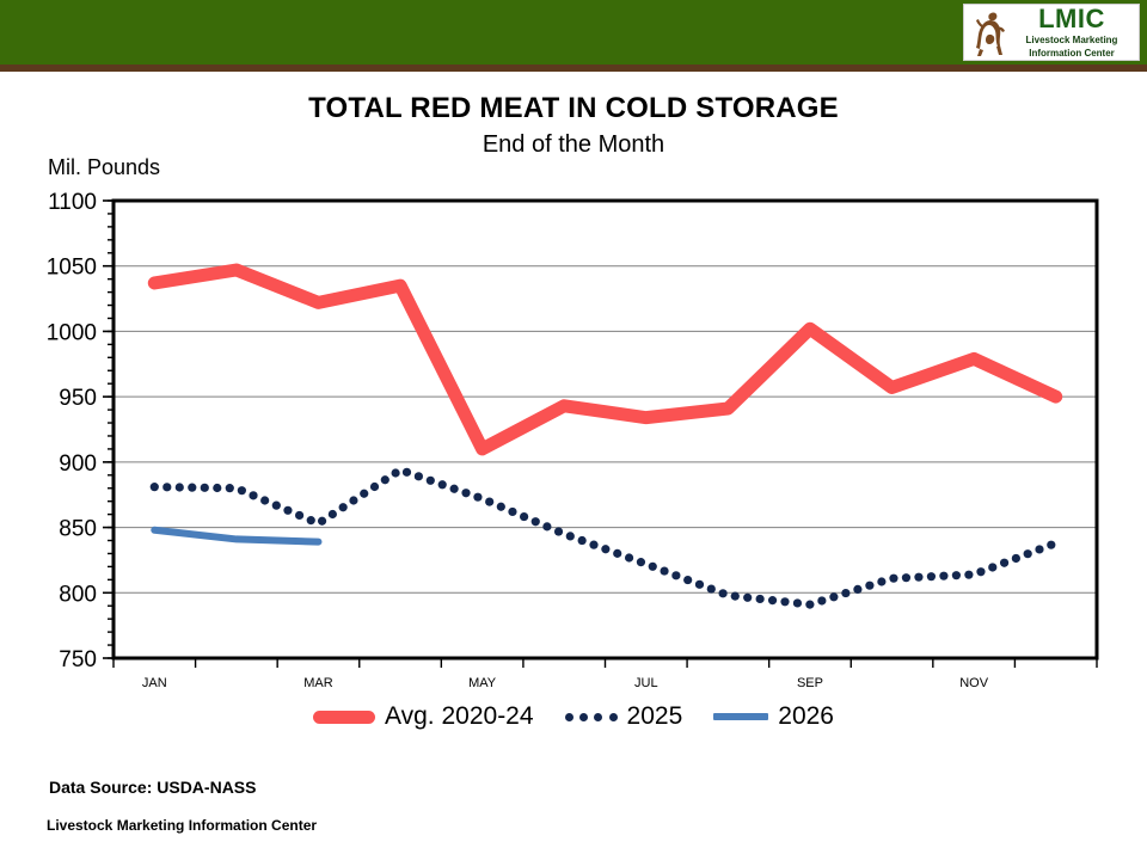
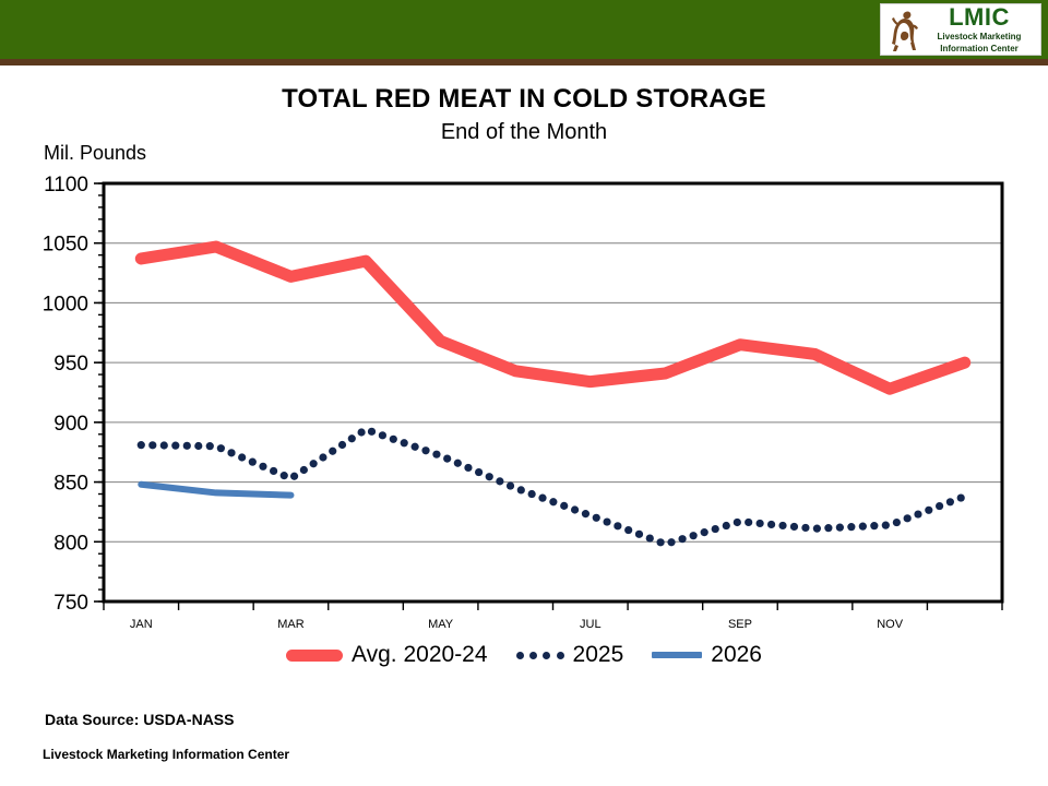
Avg. 2020-24/MAY: 910 -> 968
Avg. 2020-24/SEP: 1002 -> 965
2025/SEP: 791 -> 817
Avg. 2020-24/NOV: 979 -> 928
